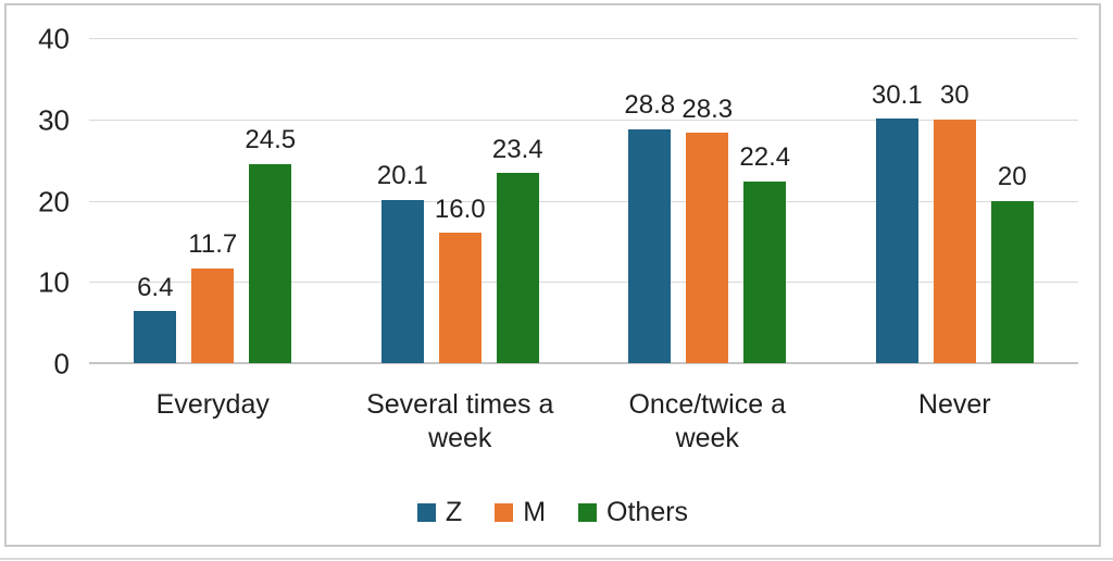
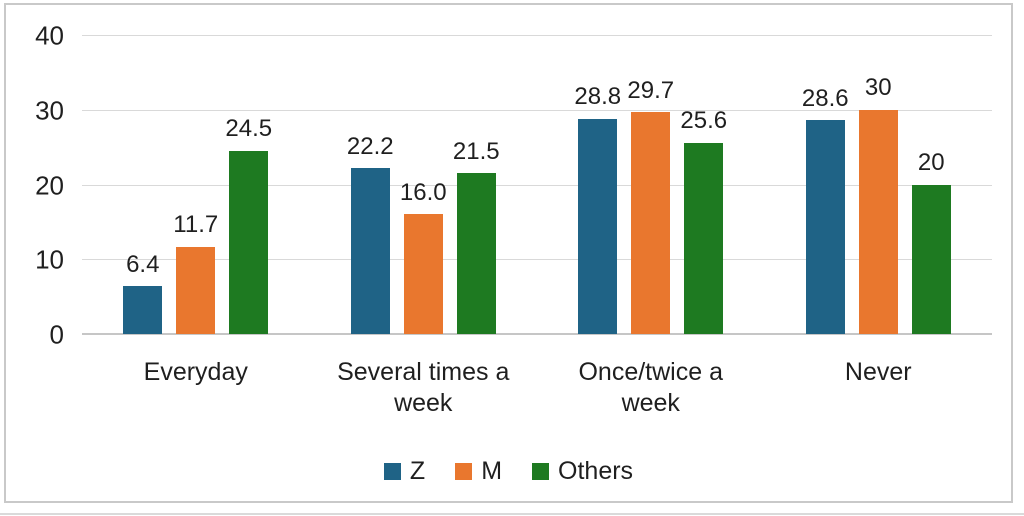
Z/Several times a week: 20.1 -> 22.2
Others/Several times a week: 23.4 -> 21.5
M/Once/twice a week: 28.3 -> 29.7
Others/Once/twice a week: 22.4 -> 25.6
Z/Never: 30.1 -> 28.6
